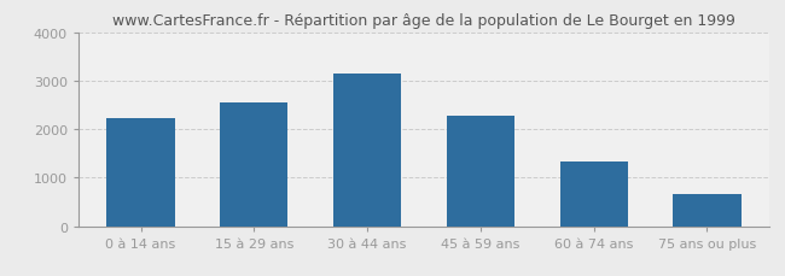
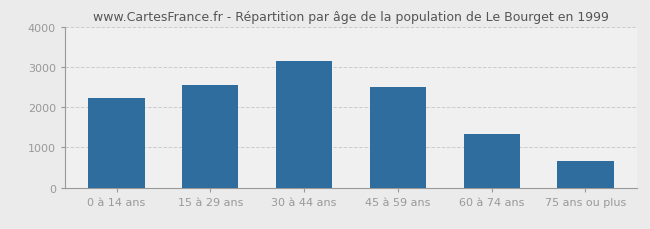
45 à 59 ans: 2280 -> 2500
